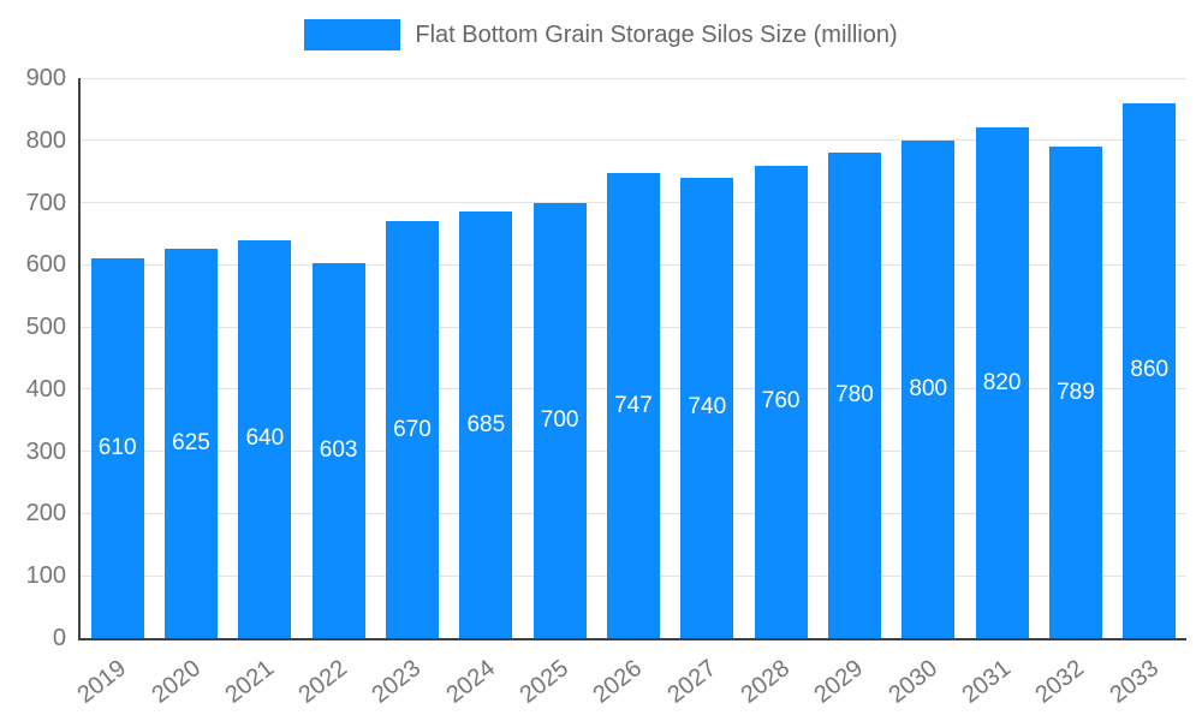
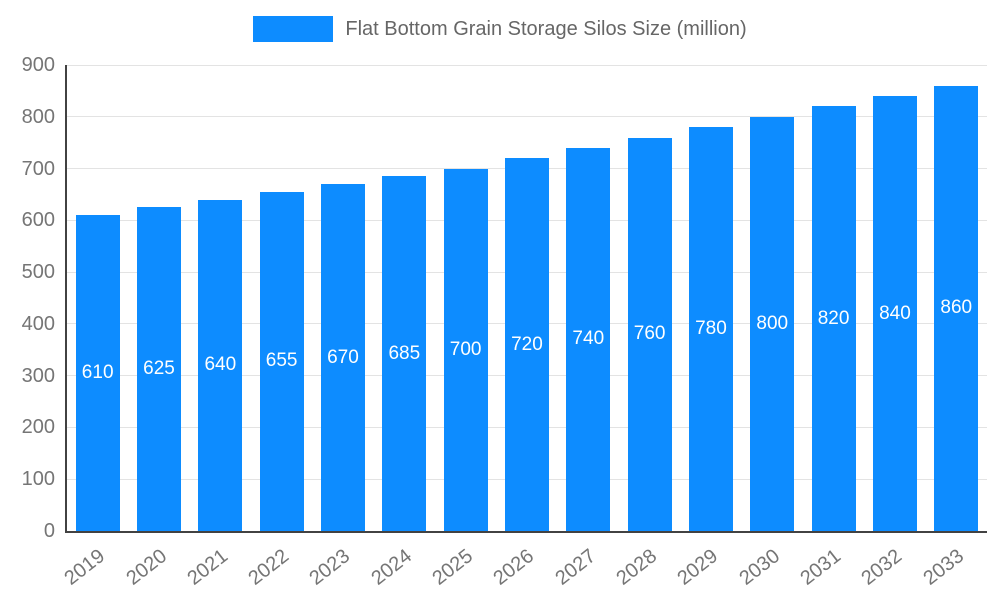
2022: 603 -> 655
2026: 747 -> 720
2032: 789 -> 840
